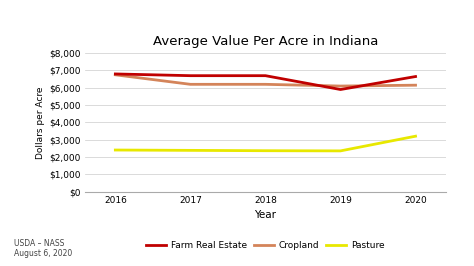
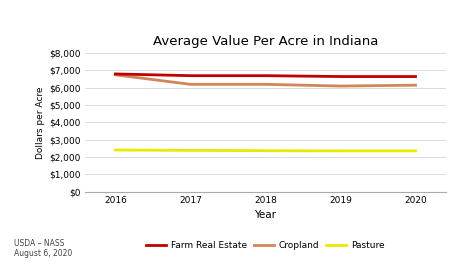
Farm Real Estate/2019: $5,900 -> $6,600
Pasture/2020: $3,200 -> $2,400
